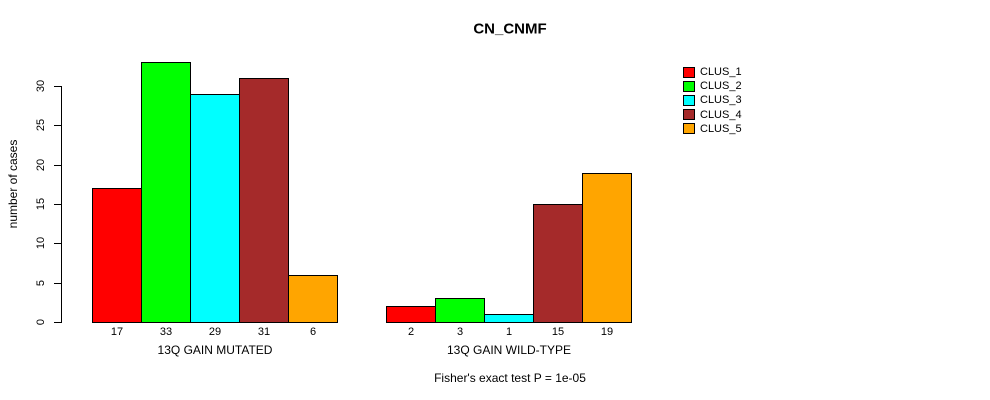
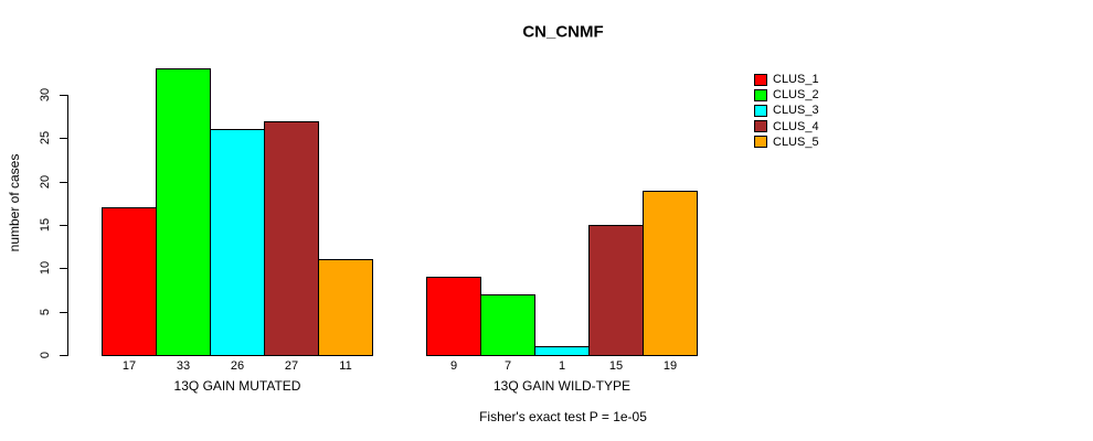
CLUS_3/13Q GAIN MUTATED: 29 -> 26
CLUS_4/13Q GAIN MUTATED: 31 -> 27
CLUS_5/13Q GAIN MUTATED: 6 -> 11
CLUS_1/13Q GAIN WILD-TYPE: 2 -> 9
CLUS_2/13Q GAIN WILD-TYPE: 3 -> 7
